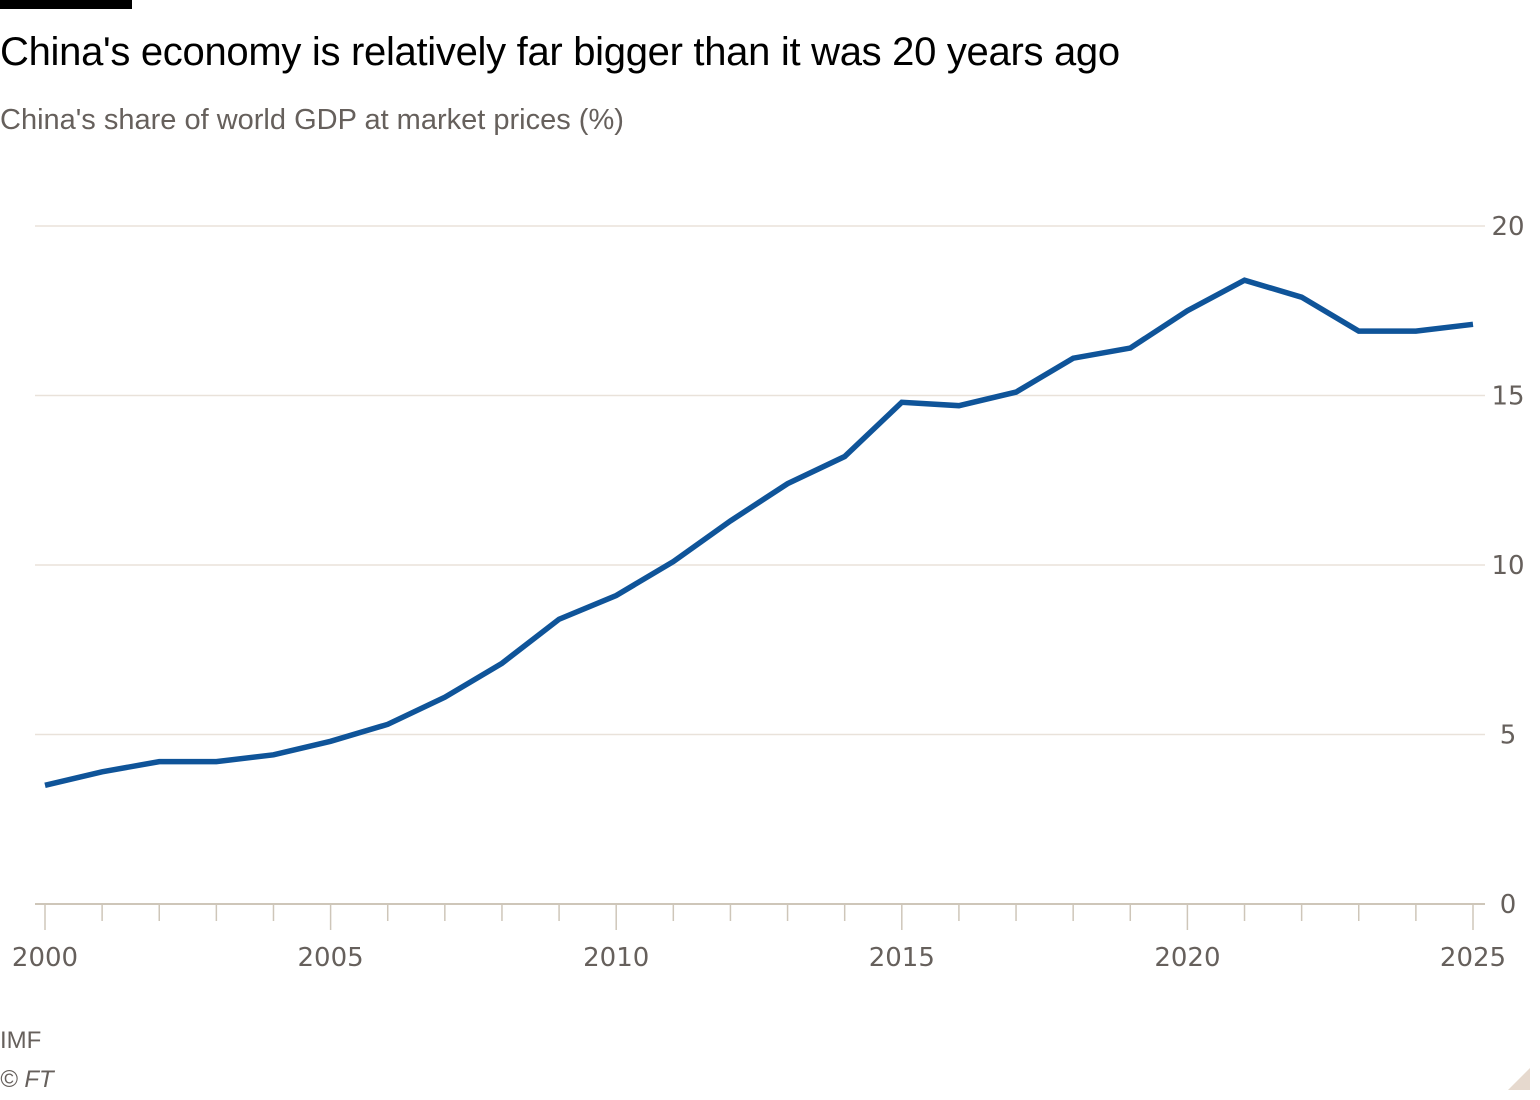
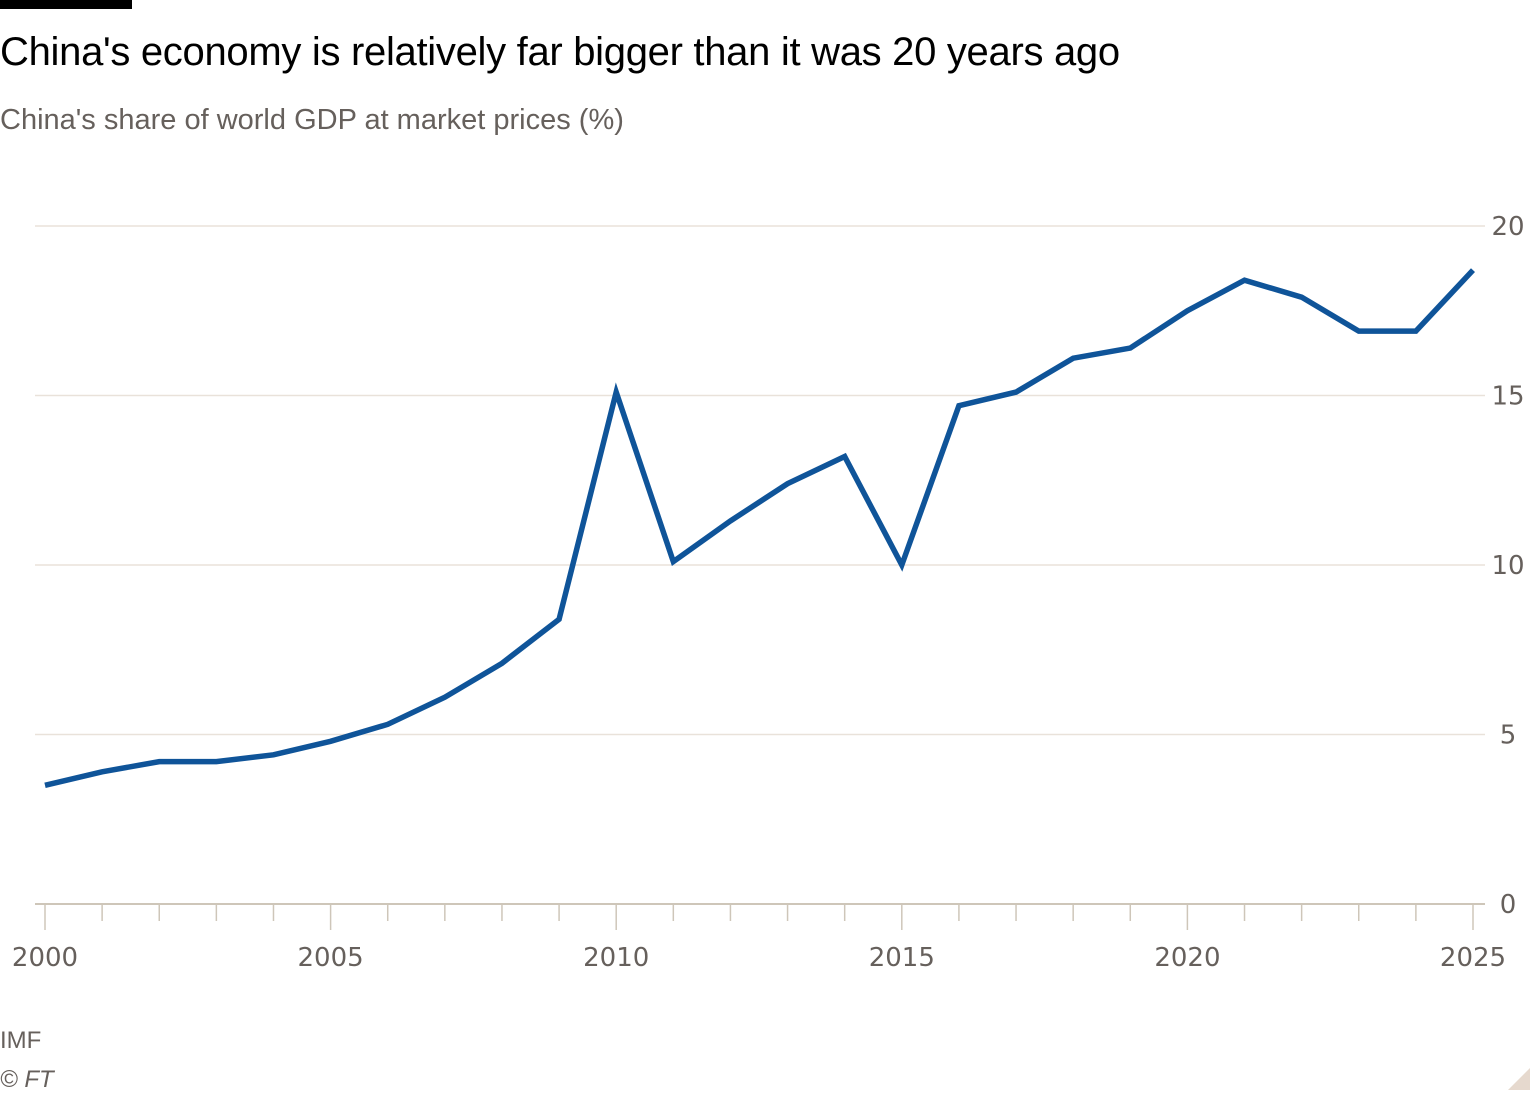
2010: 9.1 -> 15.1
2015: 14.8 -> 10.0
2025: 17.1 -> 18.7
